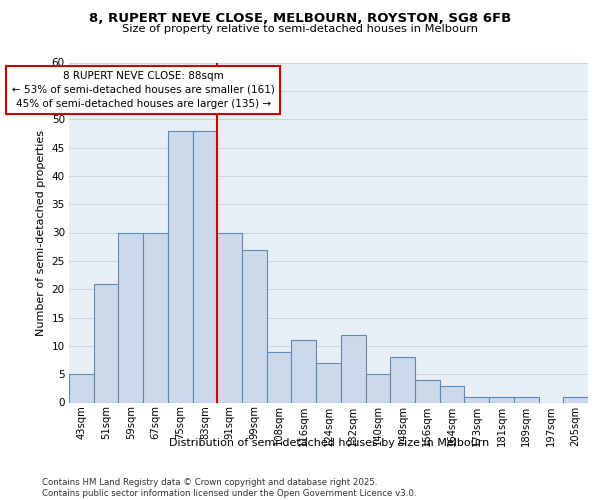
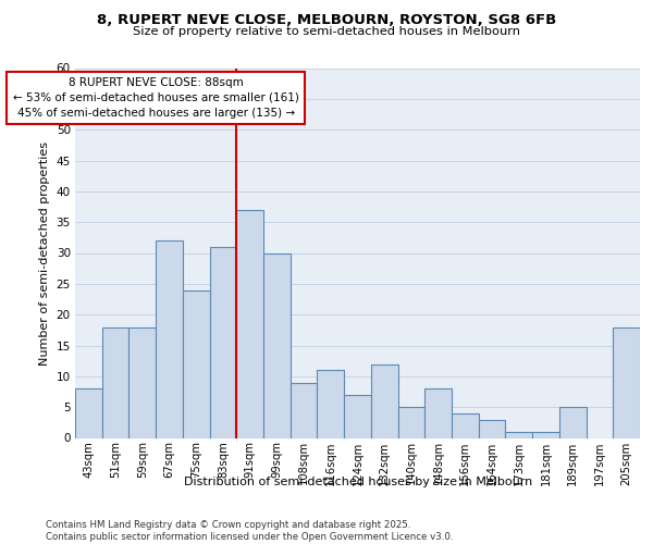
43sqm: 5 -> 8
51sqm: 21 -> 18
59sqm: 30 -> 18
67sqm: 30 -> 32
75sqm: 48 -> 24
83sqm: 48 -> 31
91sqm: 30 -> 37
99sqm: 27 -> 30
189sqm: 1 -> 5
205sqm: 1 -> 18
